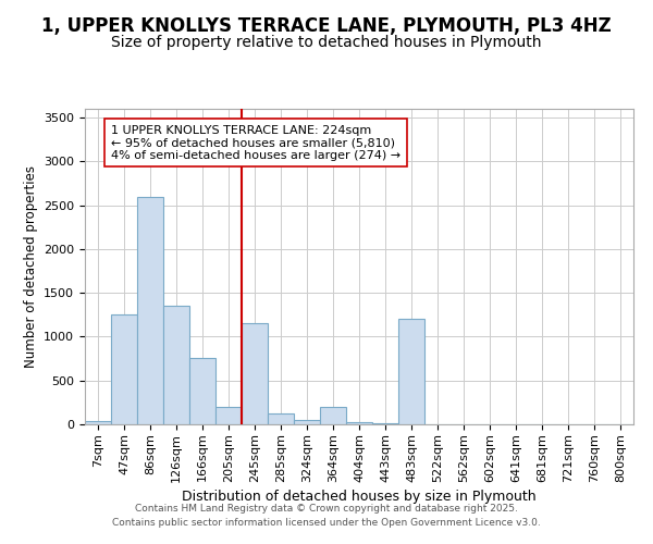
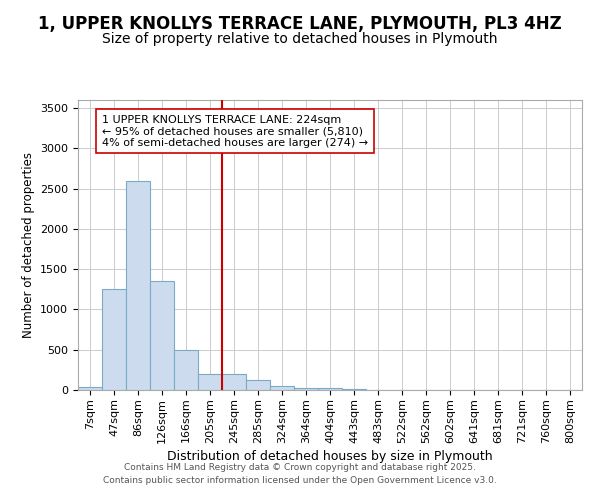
166sqm: 760 -> 500
245sqm: 1160 -> 200
364sqm: 200 -> 30
483sqm: 1200 -> 0
